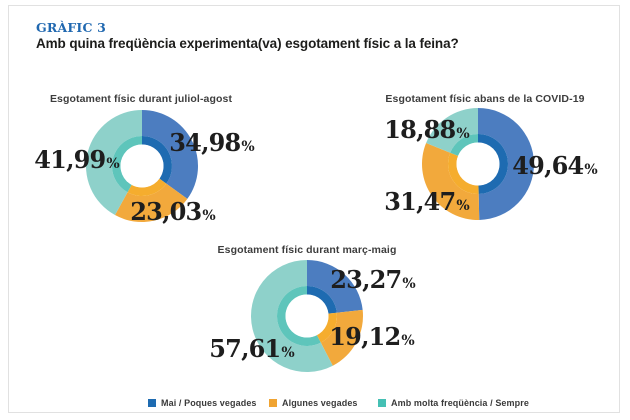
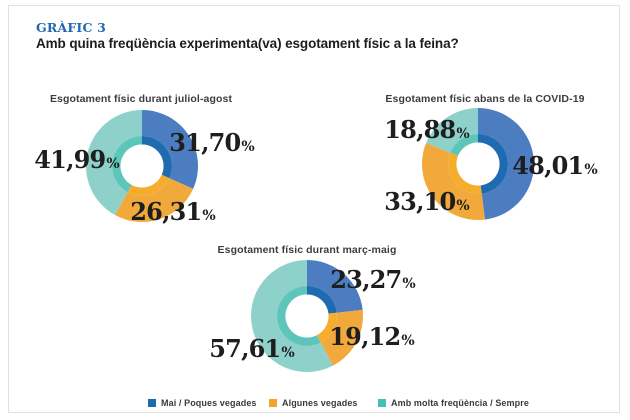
Esgotament físic durant juliol-agost/Mai / Poques vegades: 34,98 -> 31,70
Esgotament físic durant juliol-agost/Algunes vegades: 23,03 -> 26,31
Esgotament físic abans de la COVID-19/Mai / Poques vegades: 49,64 -> 48,01
Esgotament físic abans de la COVID-19/Algunes vegades: 31,47 -> 33,10
